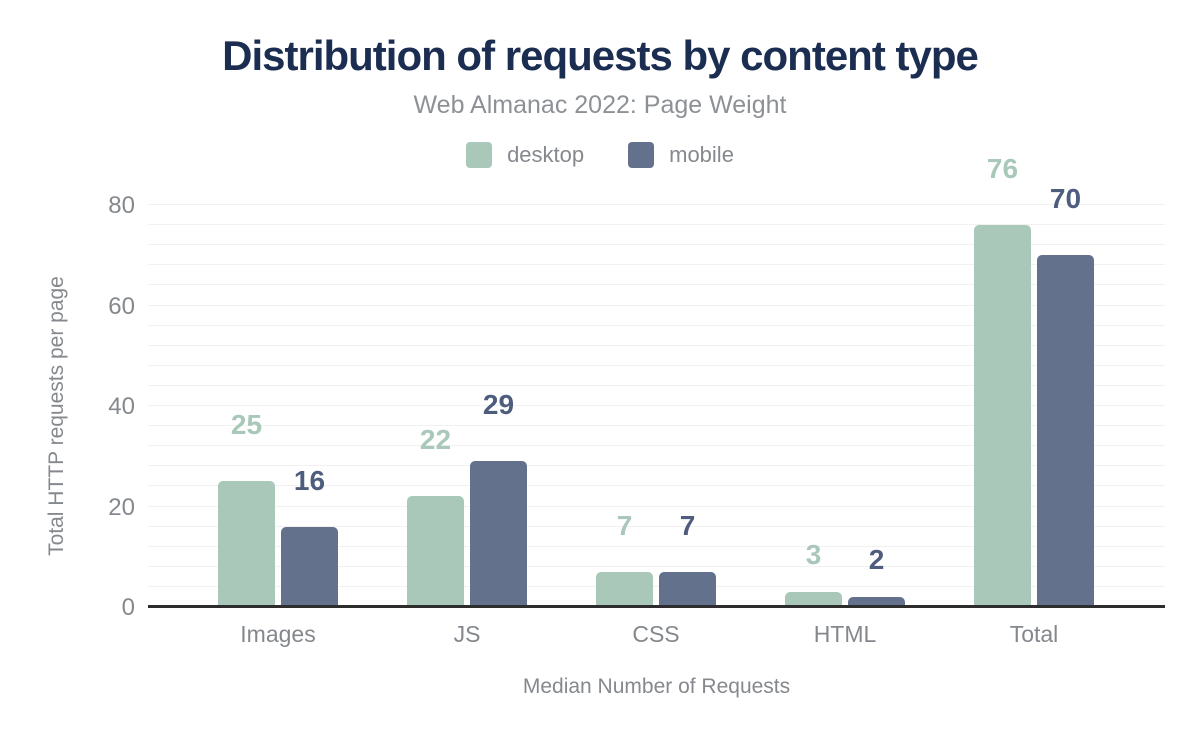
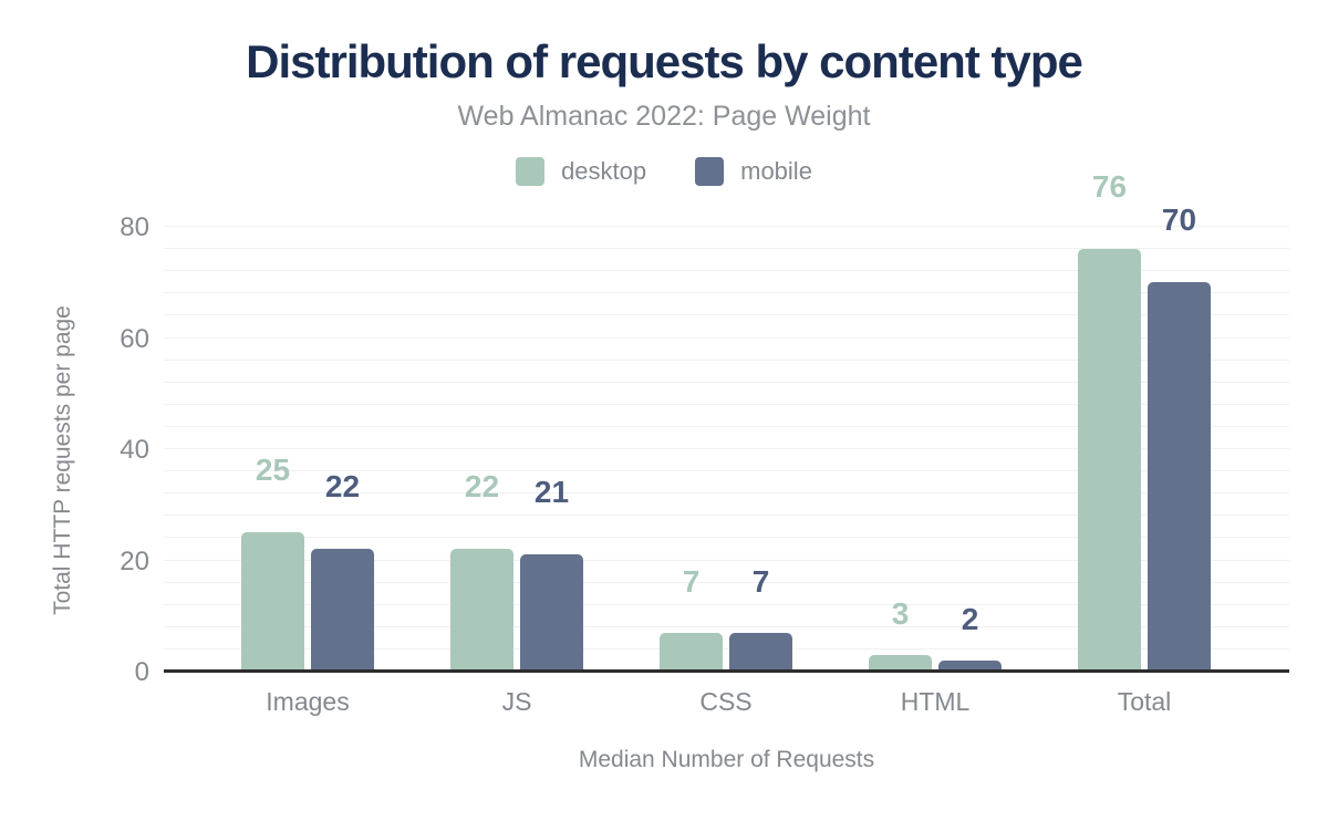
mobile/Images: 16 -> 22
mobile/JS: 29 -> 21
